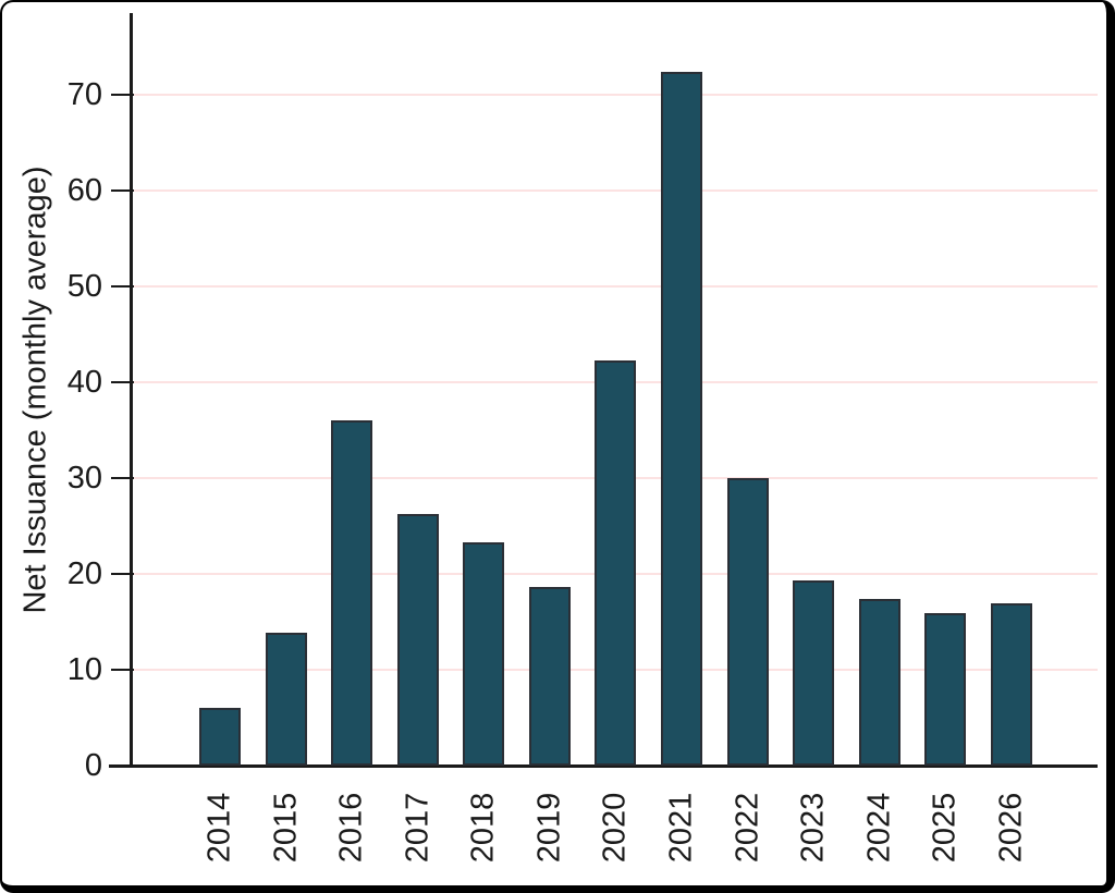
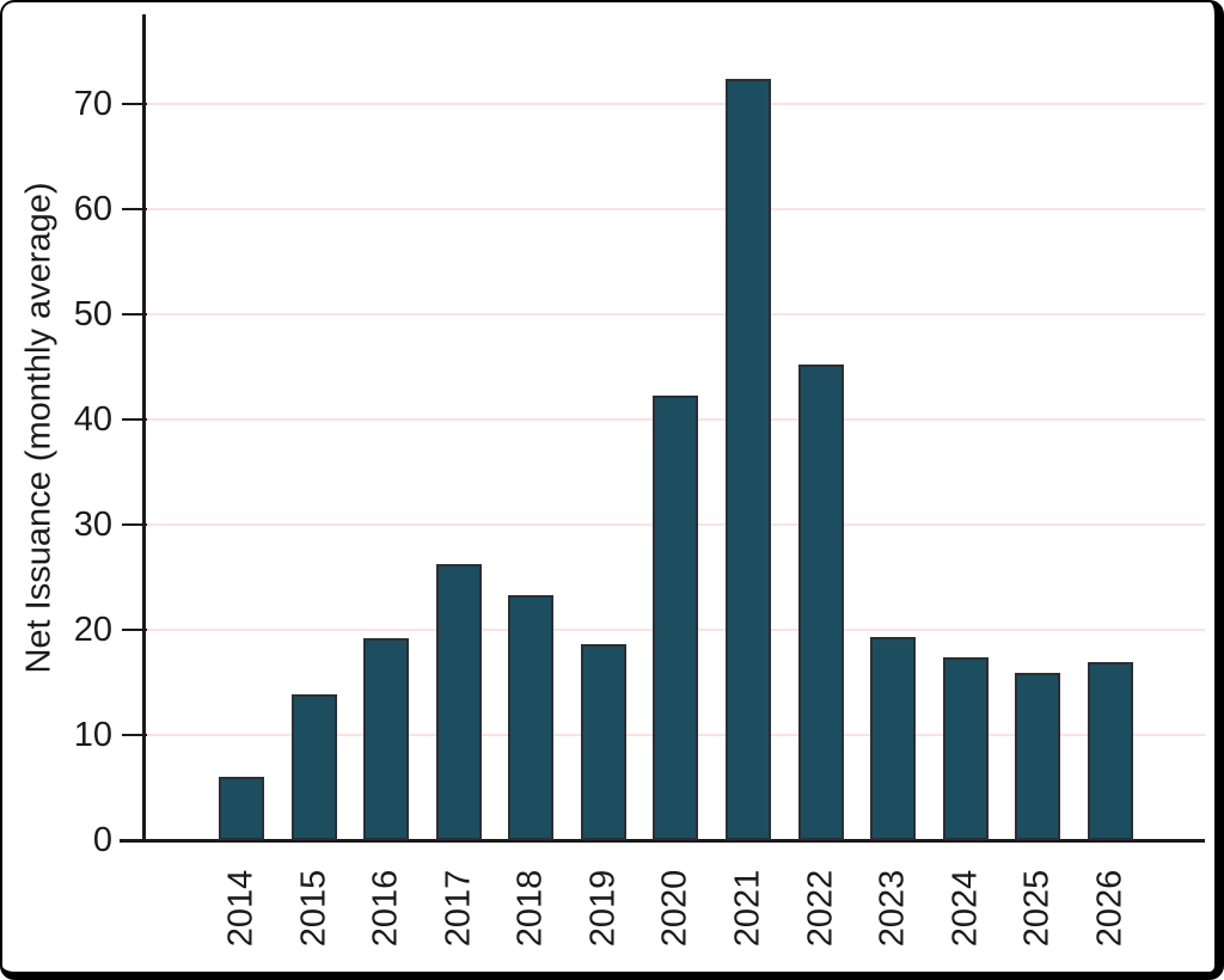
2016: 36 -> 19
2022: 30 -> 45
